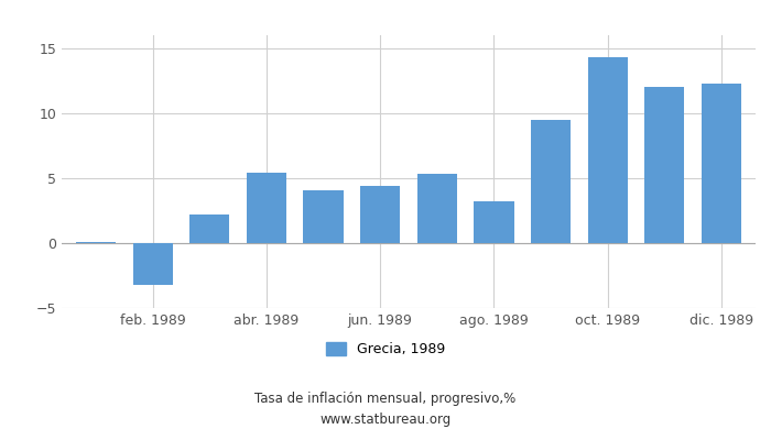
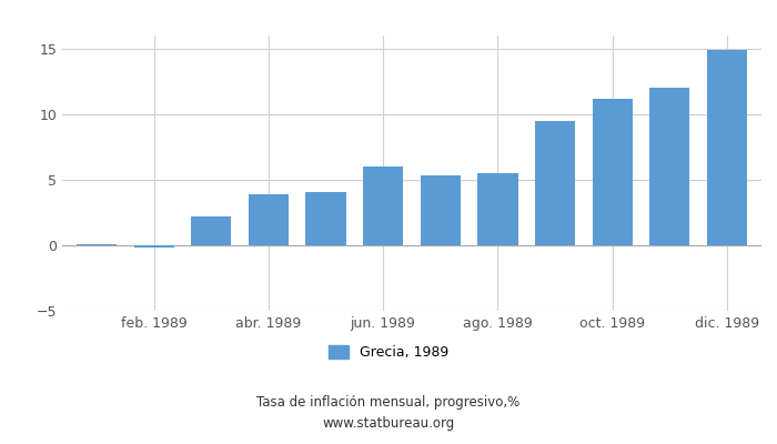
feb. 1989: -3.2 -> -0.2
abr. 1989: 5.4 -> 3.9
jun. 1989: 4.4 -> 6.0
ago. 1989: 3.2 -> 5.5
oct. 1989: 14.3 -> 11.2
dic. 1989: 12.3 -> 14.9
